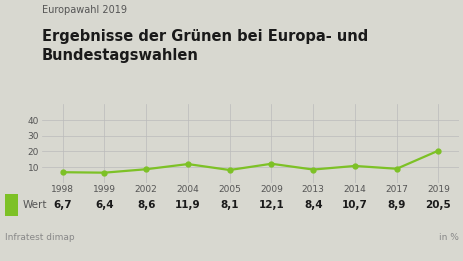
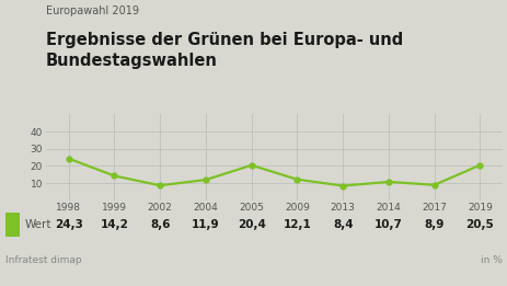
1998: 6,7 -> 24,3
1999: 6,4 -> 14,2
2005: 8,1 -> 20,4
